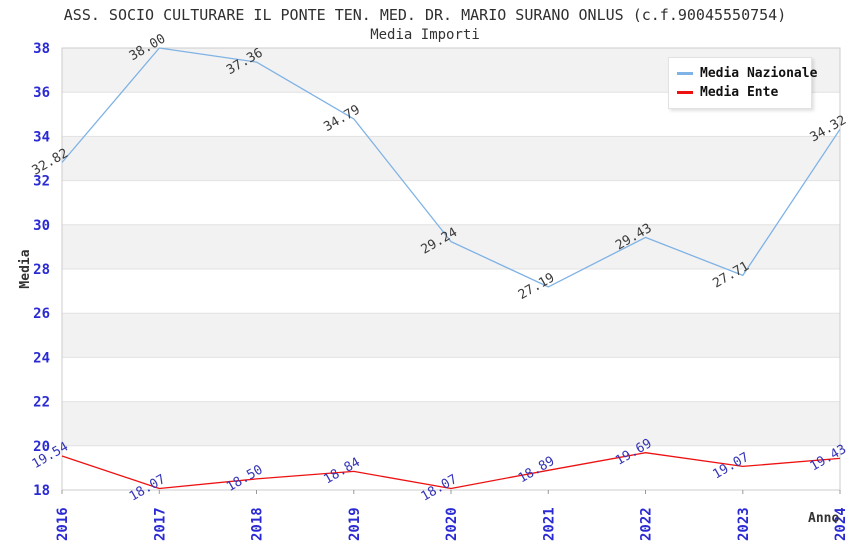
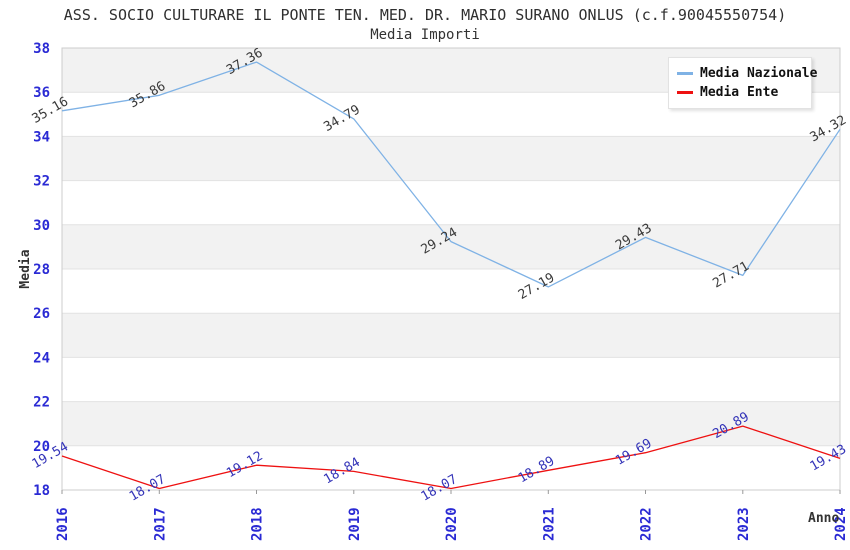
Media Nazionale/2016: 32.82 -> 35.16
Media Nazionale/2017: 38.00 -> 35.86
Media Ente/2018: 18.50 -> 19.12
Media Ente/2023: 19.07 -> 20.89
